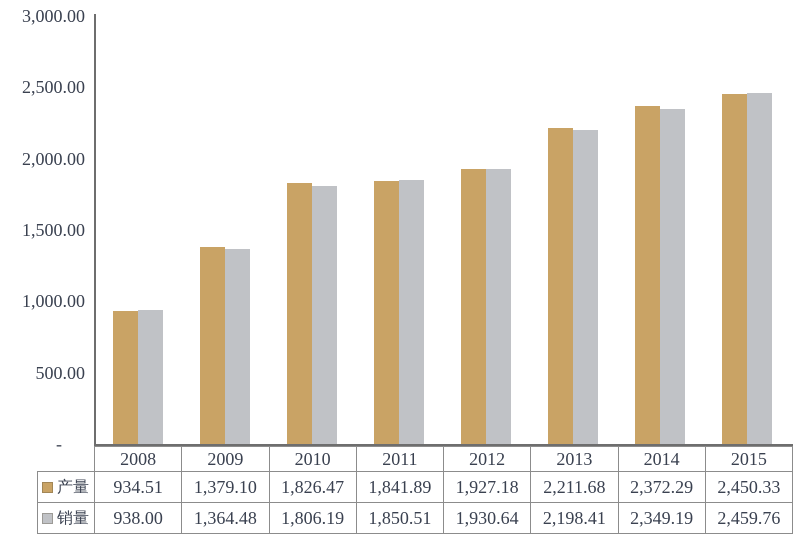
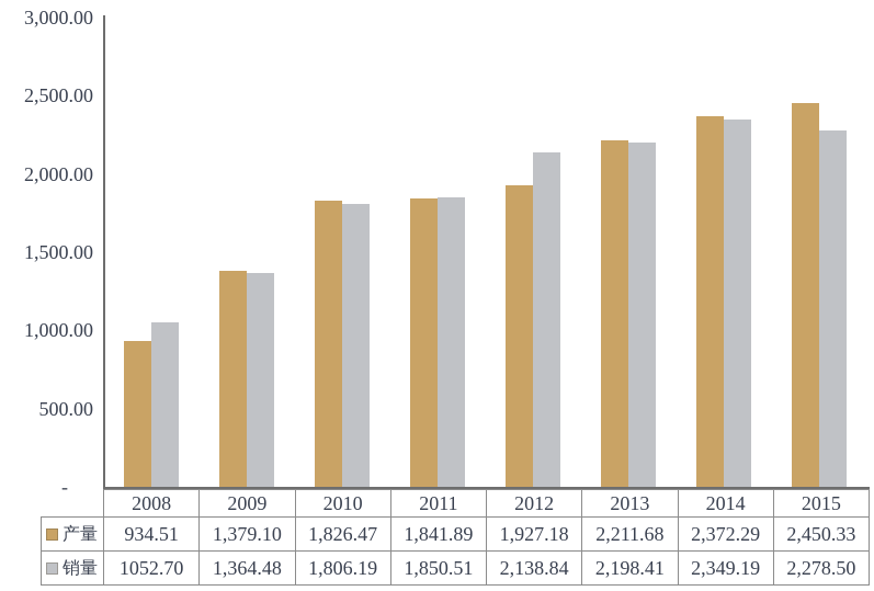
销量/2008: 938.00 -> 1052.70
销量/2012: 1,930.64 -> 2,138.84
销量/2015: 2,459.76 -> 2,278.50
